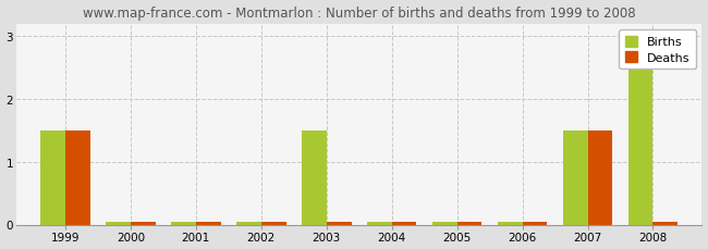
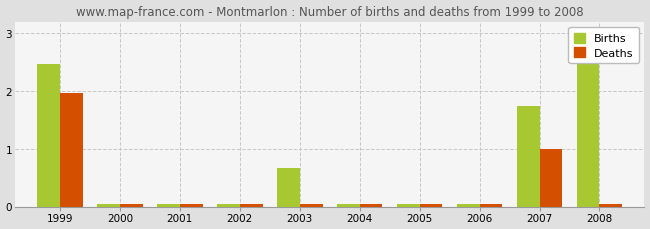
Births/1999: 1.50 -> 2.46
Deaths/1999: 1.50 -> 1.96
Births/2003: 1.50 -> 0.66
Births/2007: 1.50 -> 1.74
Deaths/2007: 1.50 -> 1.00
